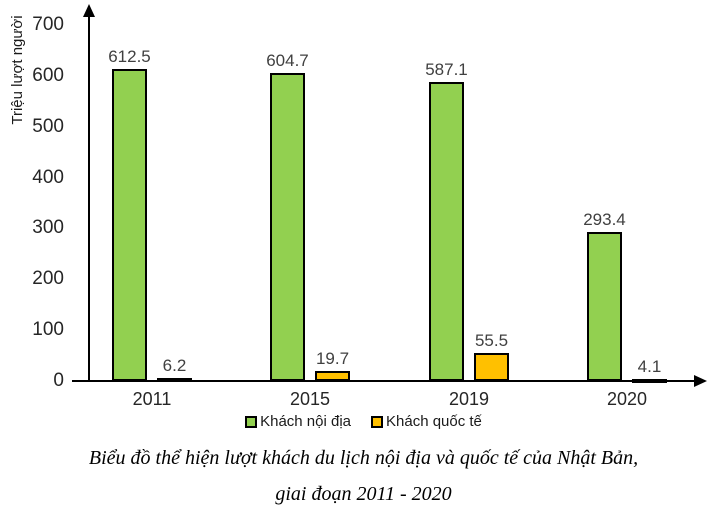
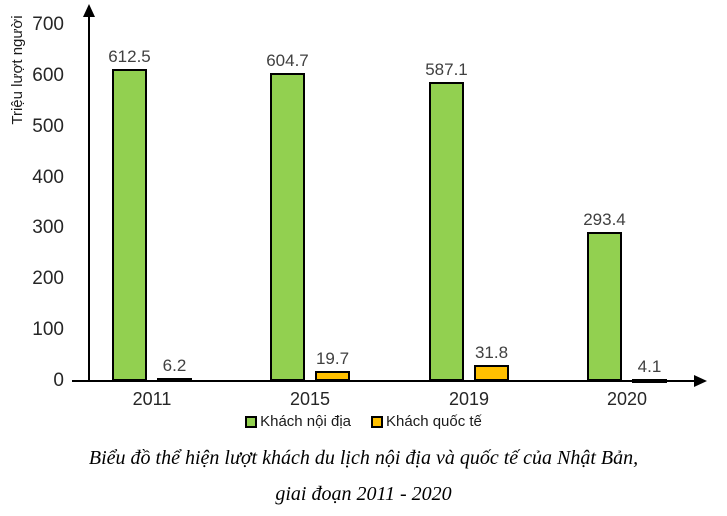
Khách quốc tế/2019: 55.5 -> 31.8
